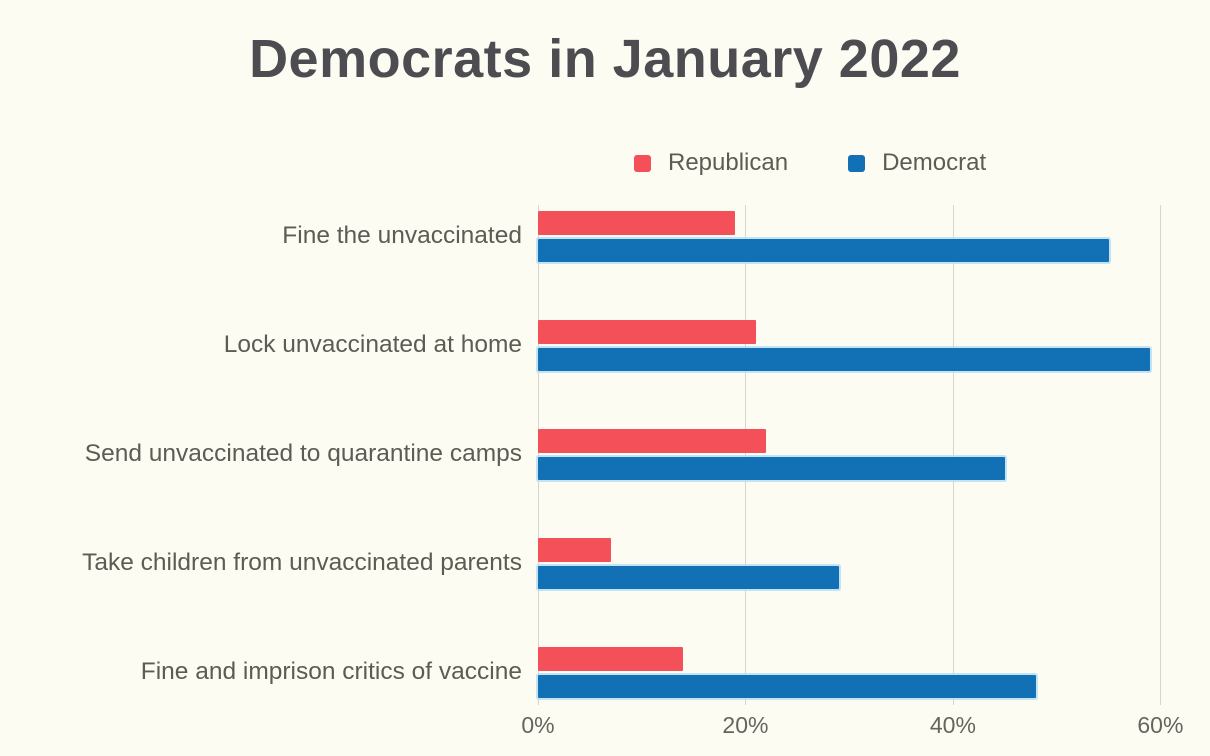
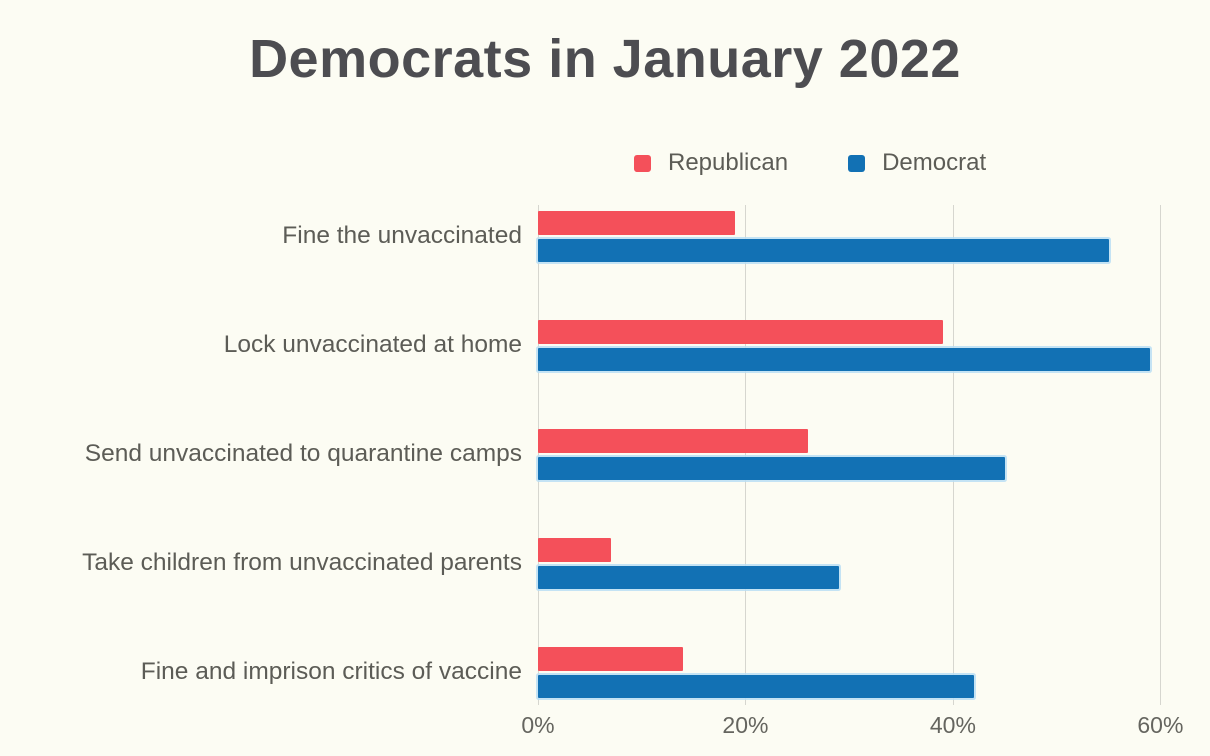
Republican/Lock unvaccinated at home: 21% -> 39%
Republican/Send unvaccinated to quarantine camps: 22% -> 26%
Democrat/Fine and imprison critics of vaccine: 48% -> 42%
